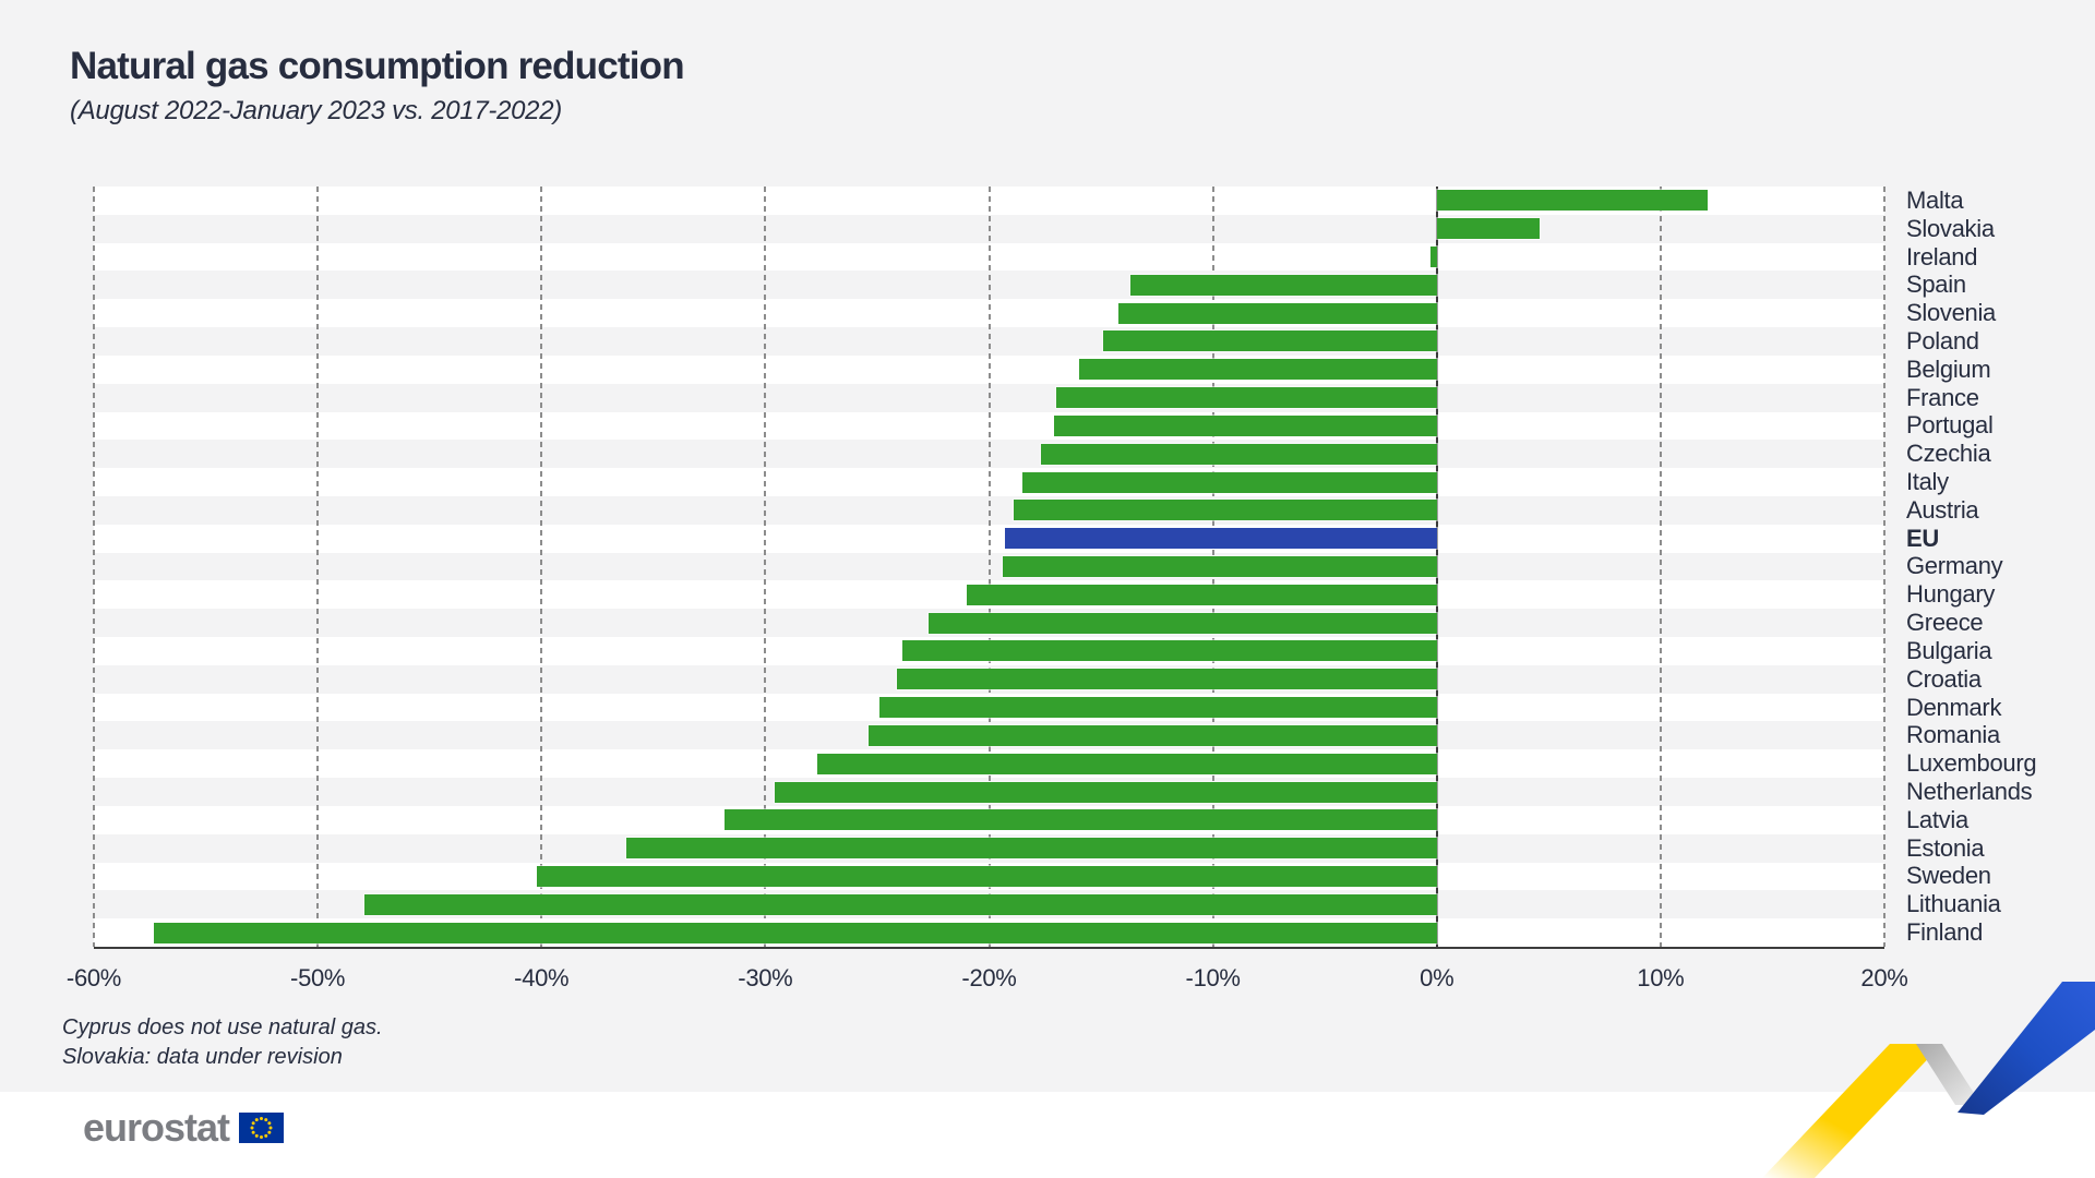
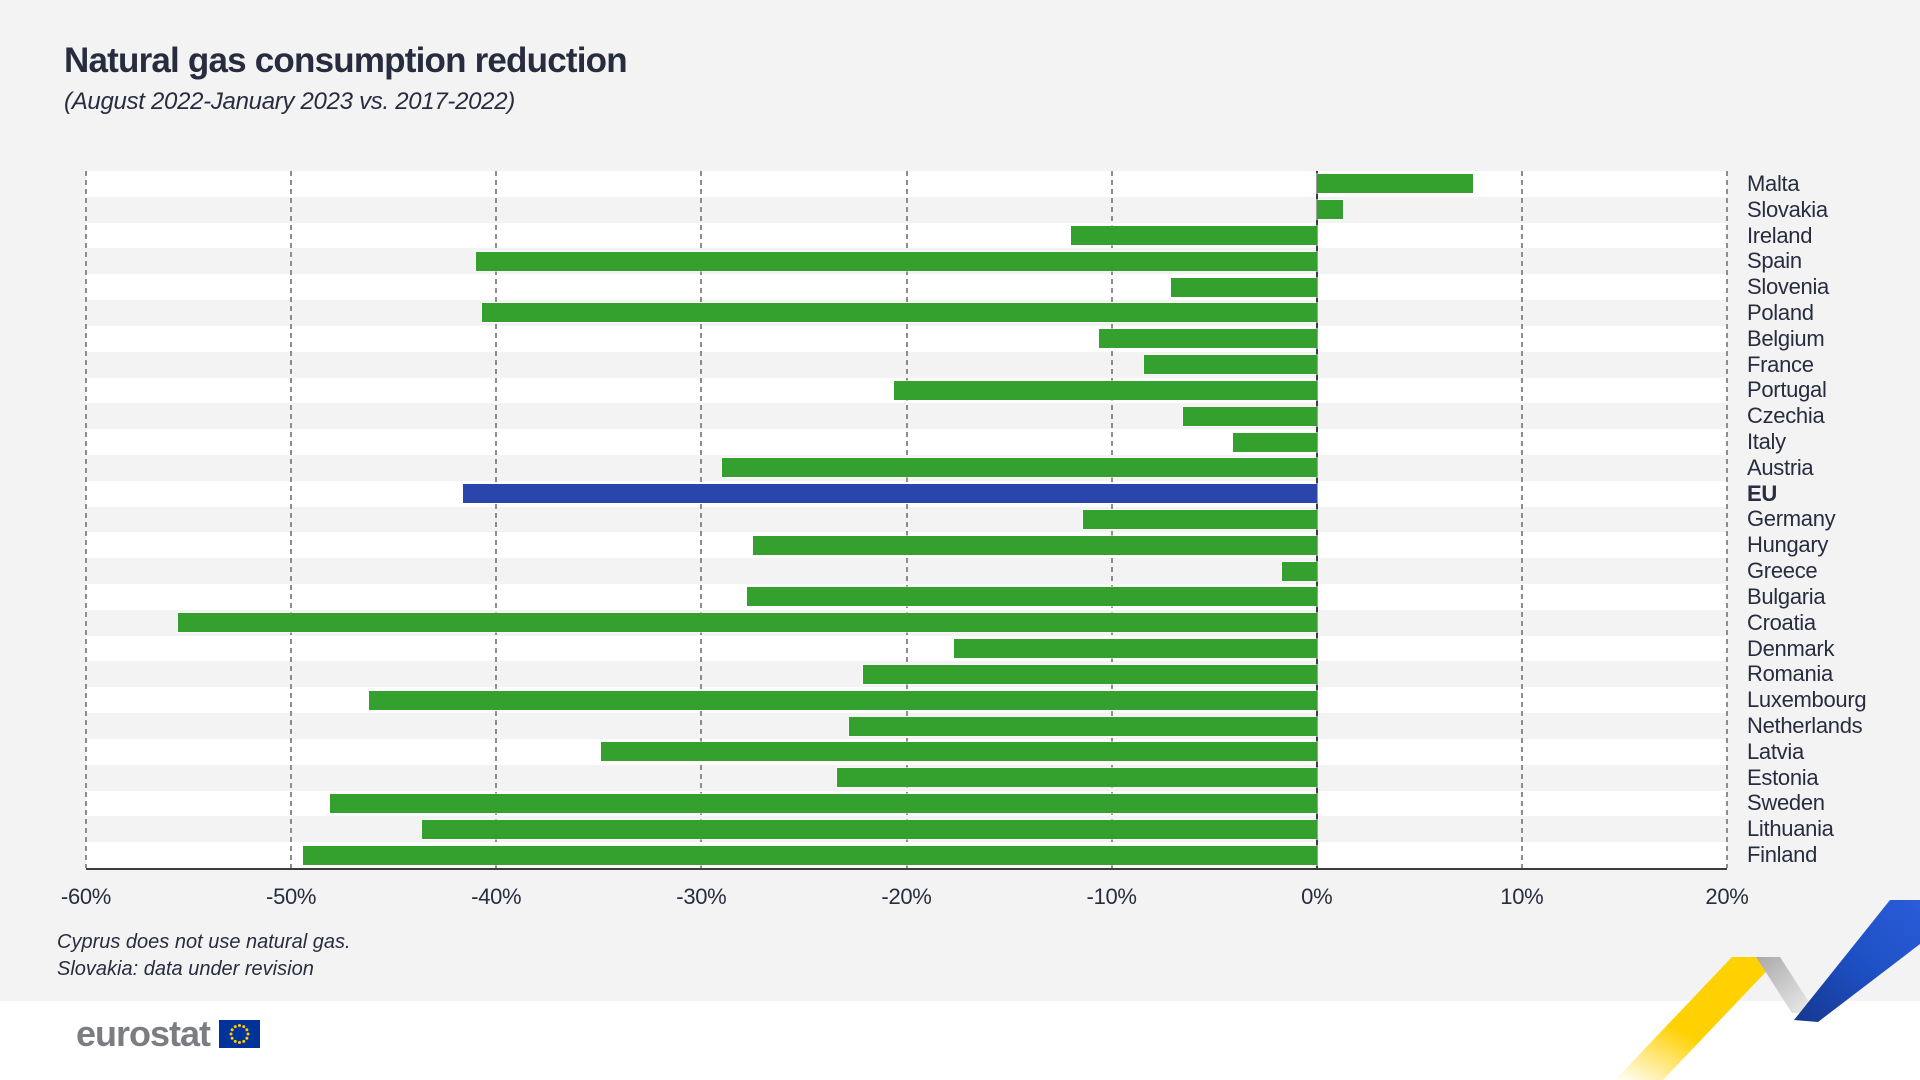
Malta: 12.1% -> 7.6%
Slovakia: 4.6% -> 1.3%
Ireland: -0.3% -> -12.0%
Spain: -13.7% -> -41.0%
Slovenia: -14.2% -> -7.1%
Poland: -14.9% -> -40.7%
Belgium: -16.0% -> -10.6%
France: -17.0% -> -8.4%
Portugal: -17.1% -> -20.6%
Czechia: -17.7% -> -6.5%
Italy: -18.5% -> -4.1%
Austria: -18.9% -> -29.0%
EU: -19.3% -> -41.6%
Germany: -19.4% -> -11.4%
Hungary: -21.0% -> -27.5%
Greece: -22.7% -> -1.7%
Bulgaria: -23.9% -> -27.8%
Croatia: -24.1% -> -55.5%
Denmark: -24.9% -> -17.7%
Romania: -25.4% -> -22.1%
Luxembourg: -27.7% -> -46.2%
Netherlands: -29.6% -> -22.8%
Latvia: -31.8% -> -34.9%
Estonia: -36.2% -> -23.4%
Sweden: -40.2% -> -48.1%
Lithuania: -47.9% -> -43.6%
Finland: -57.3% -> -49.4%
